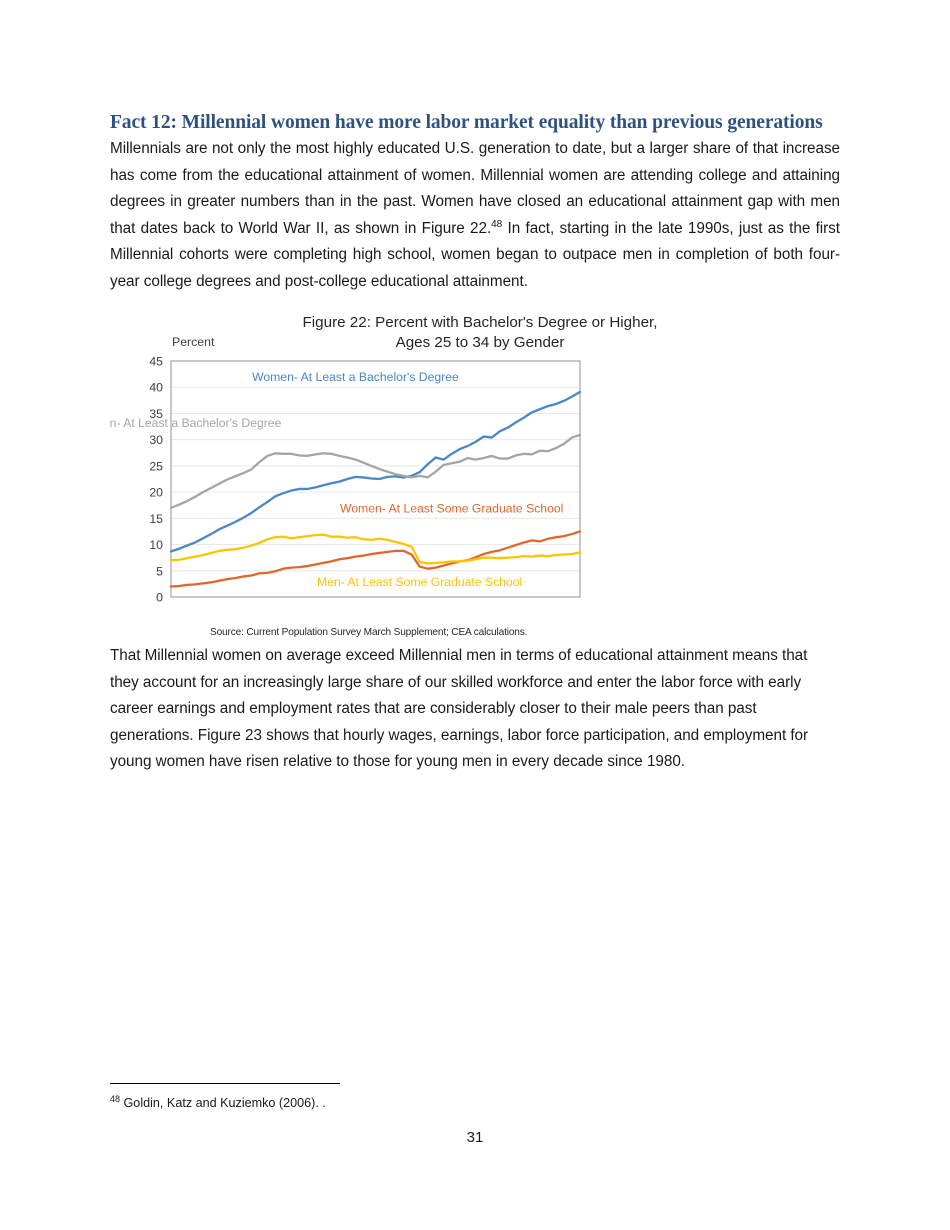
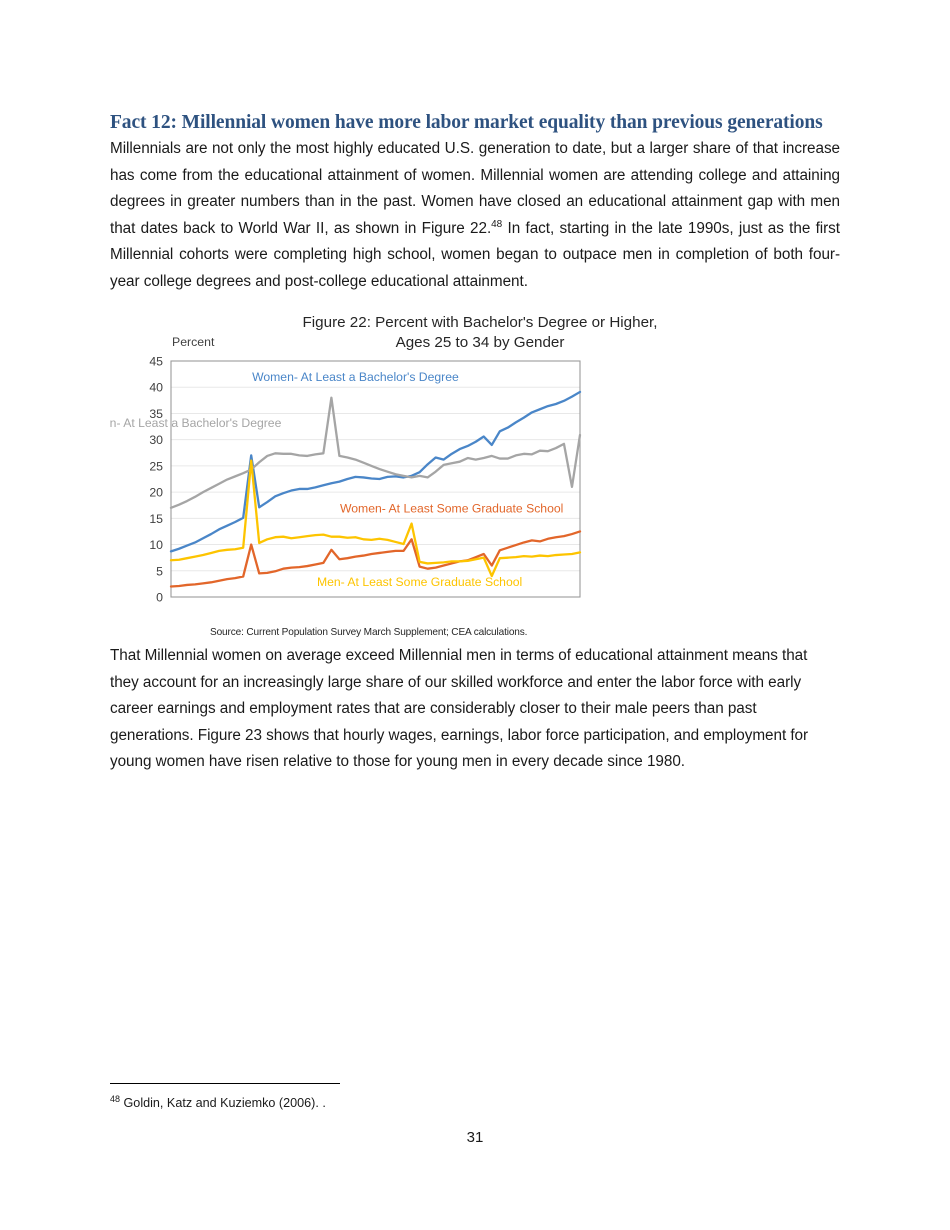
Women- At Least a Bachelor's Degree/1974: 16 -> 27
Women- At Least Some Graduate School/1974: 4 -> 10
Men- At Least Some Graduate School/1974: 10 -> 26
Men- At Least a Bachelor's Degree/1984: 27 -> 38
Women- At Least Some Graduate School/1984: 7 -> 9
Women- At Least Some Graduate School/1994: 8 -> 11
Men- At Least Some Graduate School/1994: 10 -> 14
Women- At Least a Bachelor's Degree/2004: 30 -> 29
Women- At Least Some Graduate School/2004: 9 -> 6
Men- At Least Some Graduate School/2004: 8 -> 4
Men- At Least a Bachelor's Degree/2014: 30 -> 21
